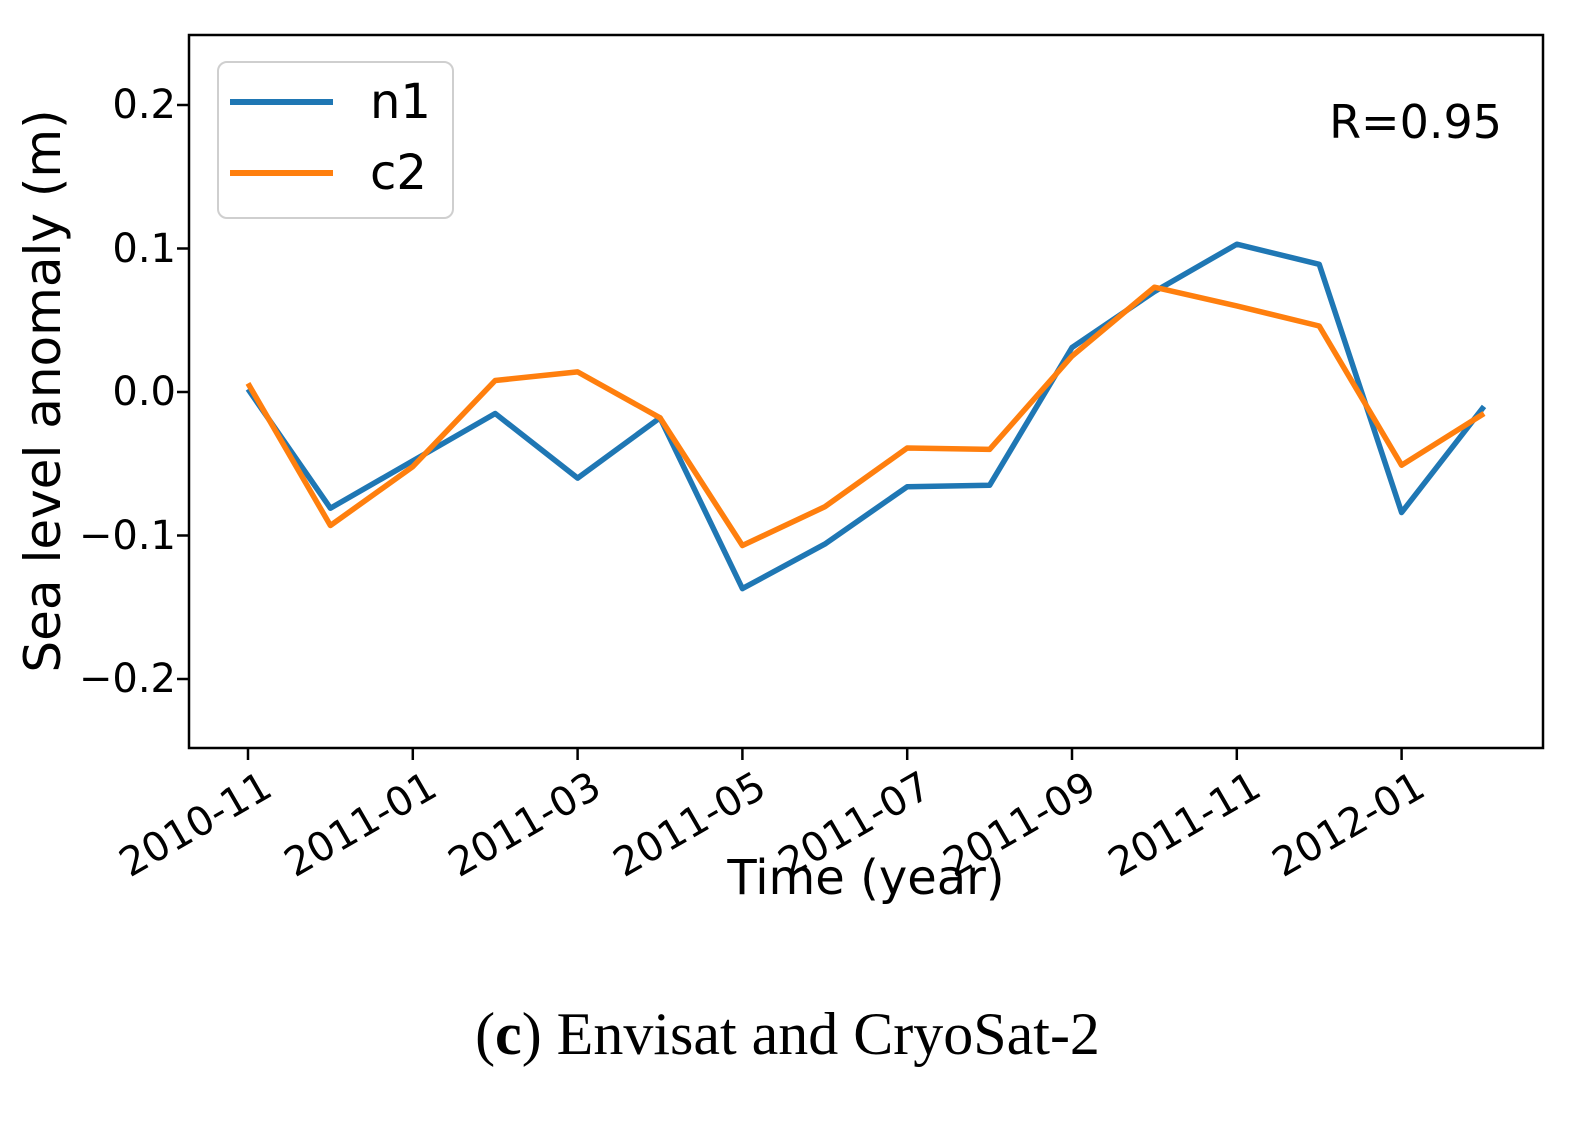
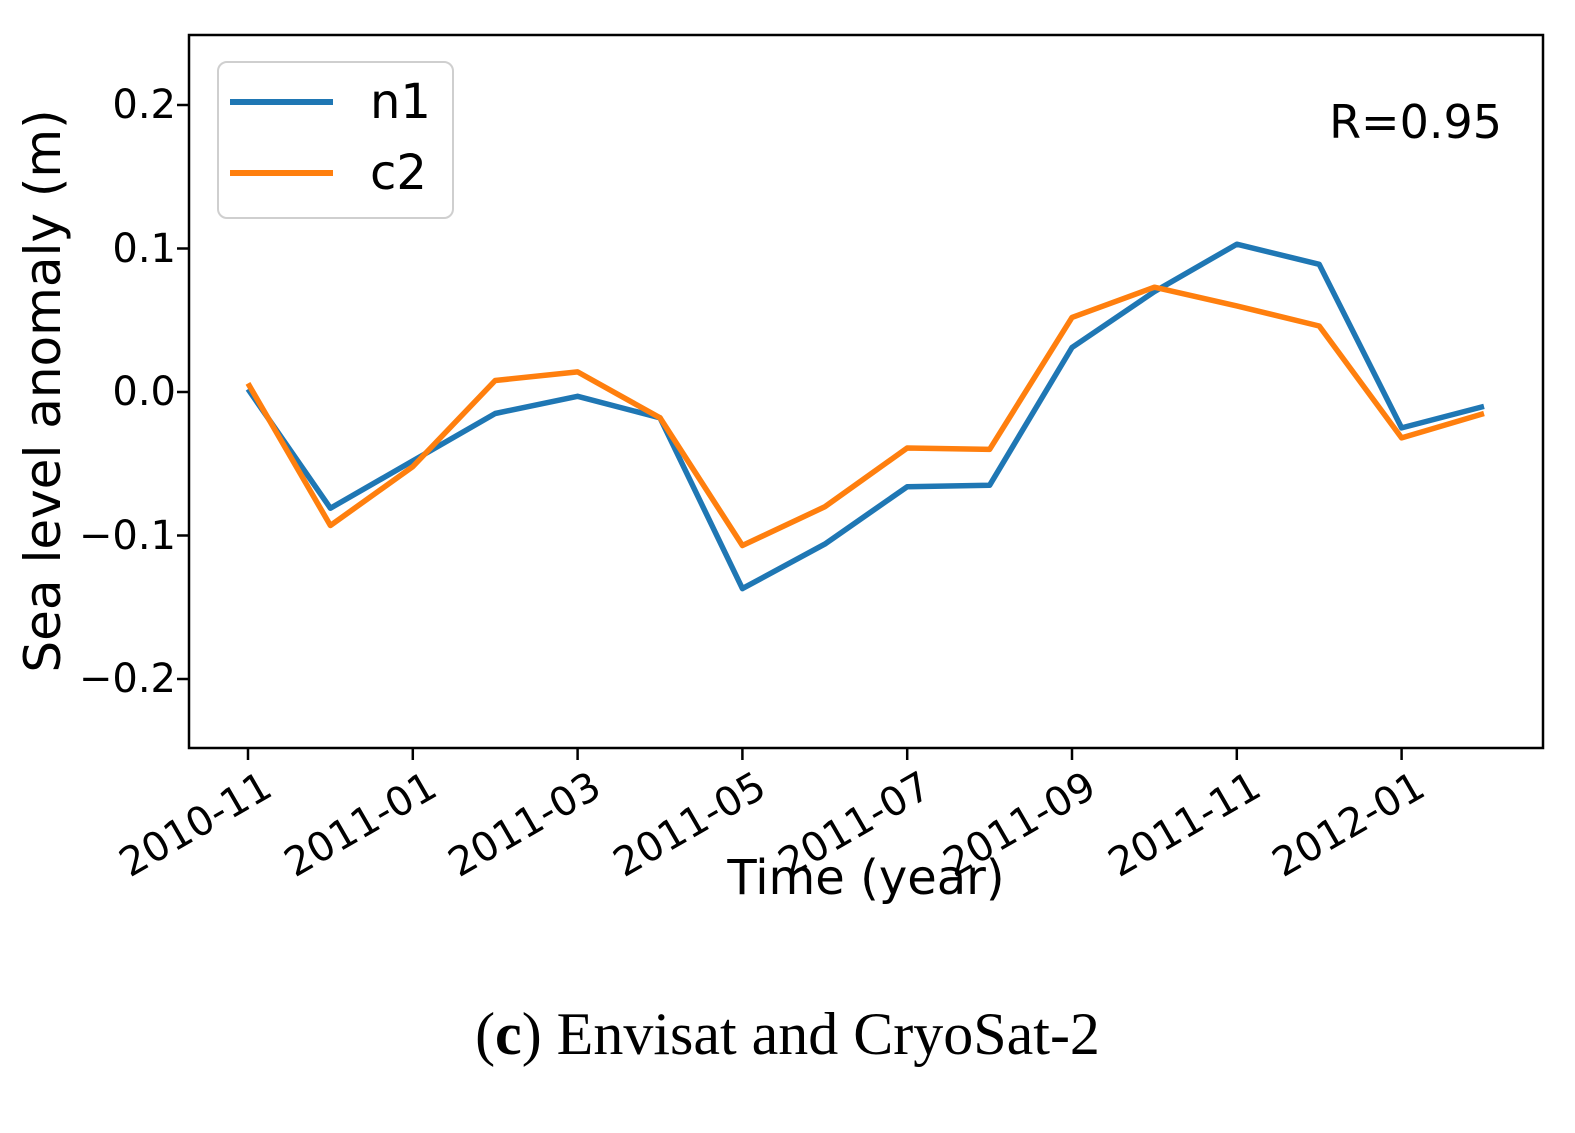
n1/2011-03: -0.060 -> -0.003
c2/2011-09: 0.025 -> 0.052
n1/2012-01: -0.084 -> -0.025
c2/2012-01: -0.051 -> -0.032
